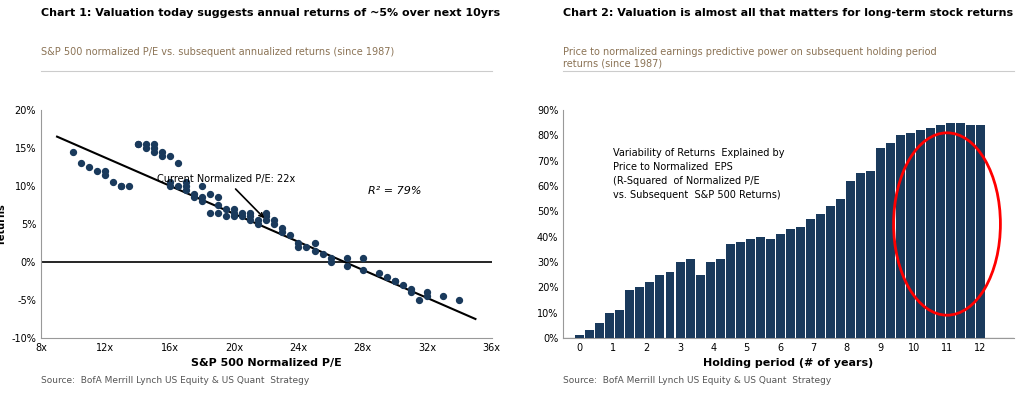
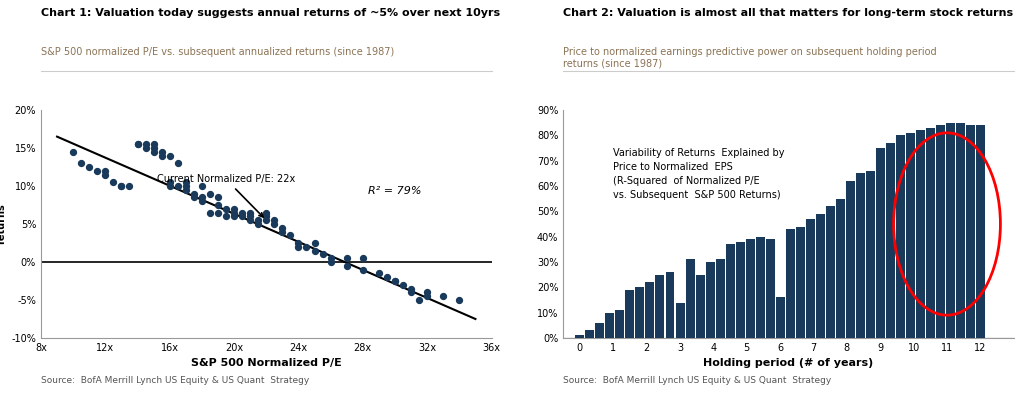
3: 30% -> 14%
6: 41% -> 16%
